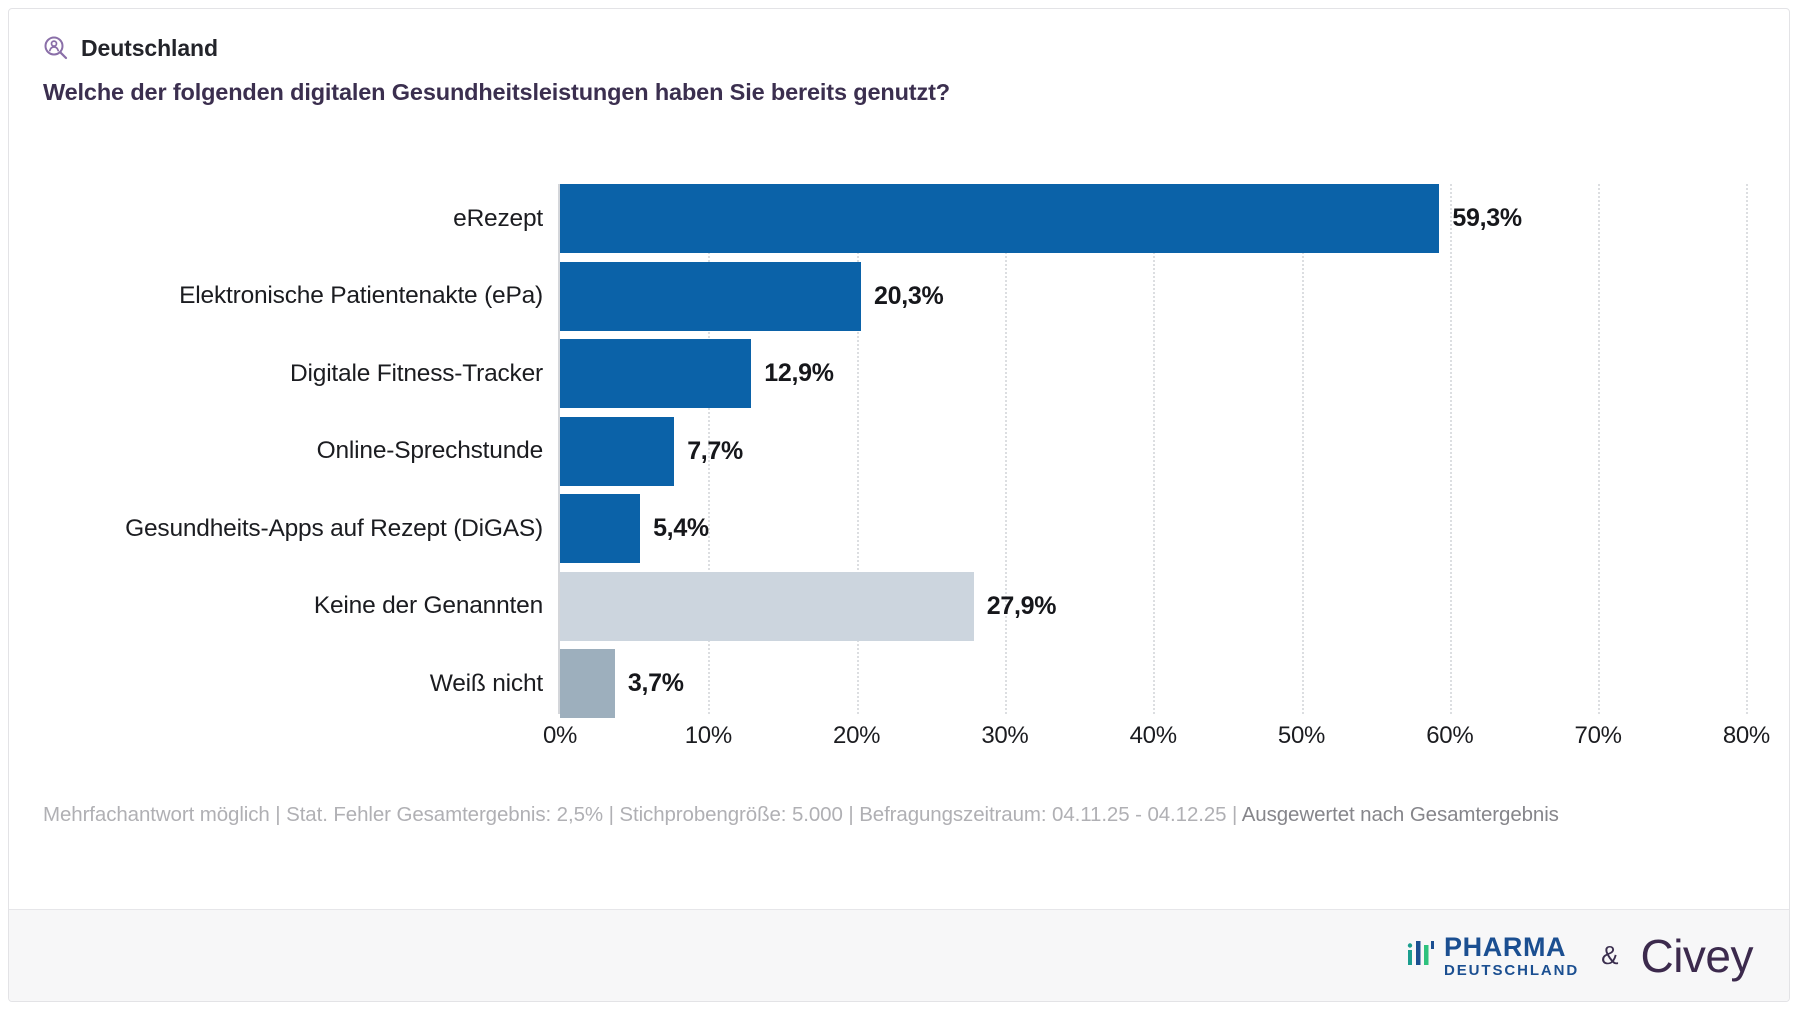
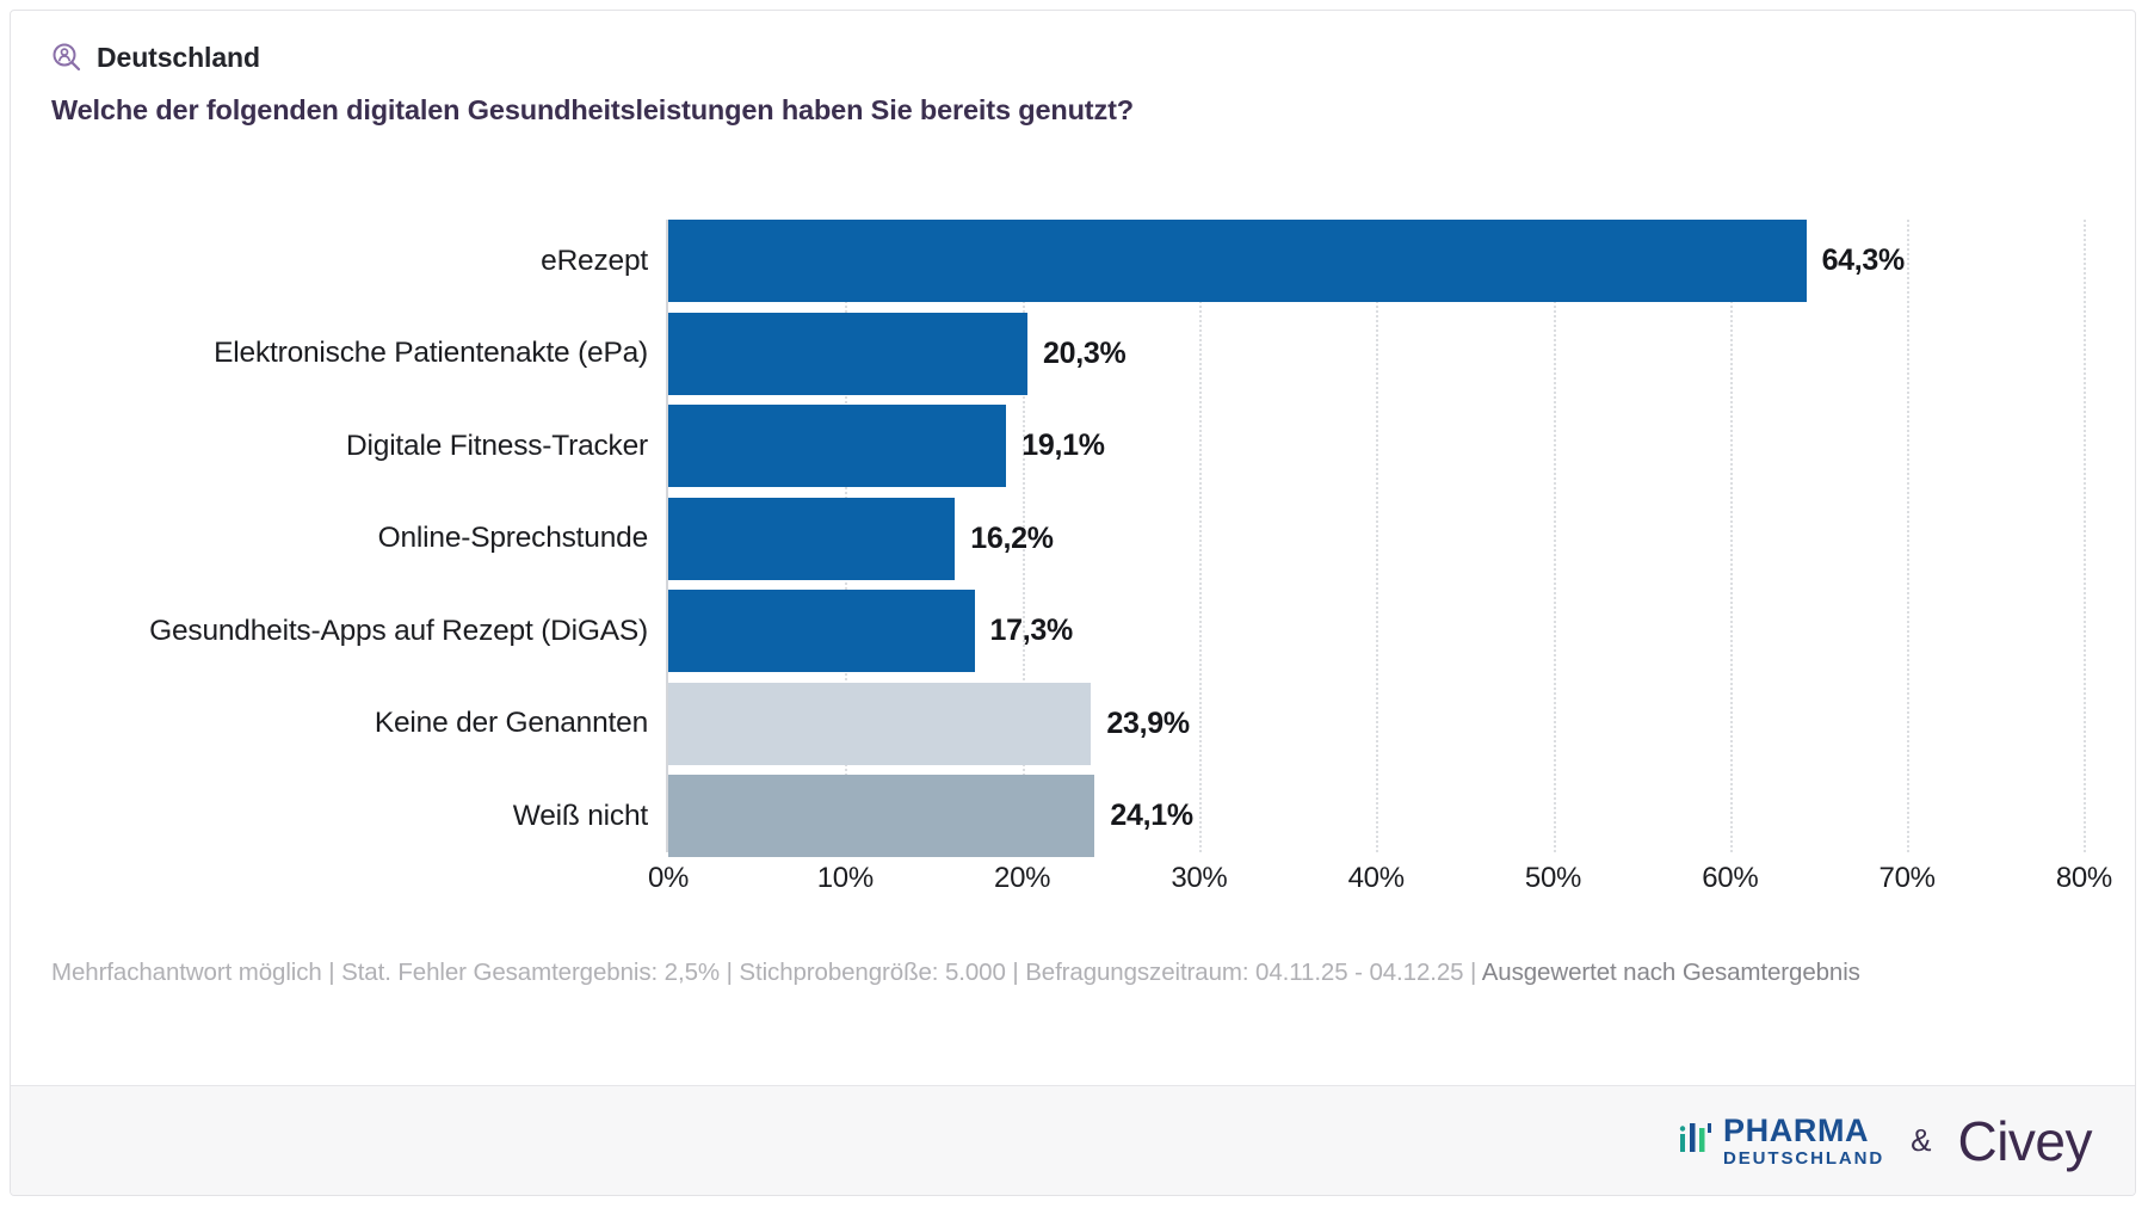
eRezept: 59,3% -> 64,3%
Digitale Fitness-Tracker: 12,9% -> 19,1%
Online-Sprechstunde: 7,7% -> 16,2%
Gesundheits-Apps auf Rezept (DiGAS): 5,4% -> 17,3%
Keine der Genannten: 27,9% -> 23,9%
Weiß nicht: 3,7% -> 24,1%
